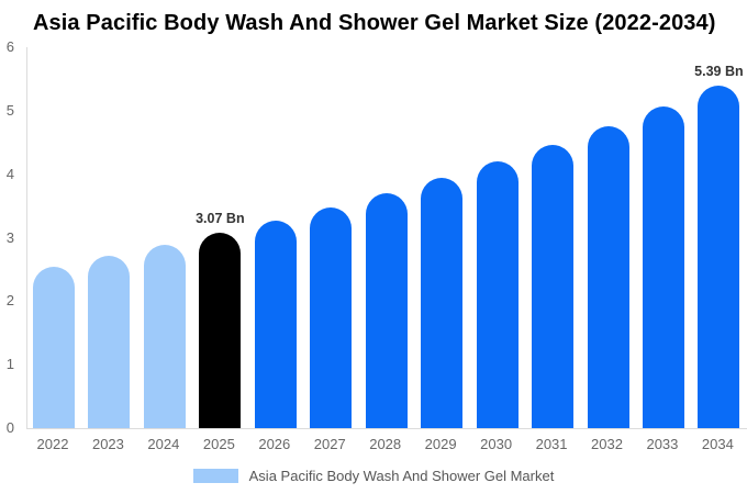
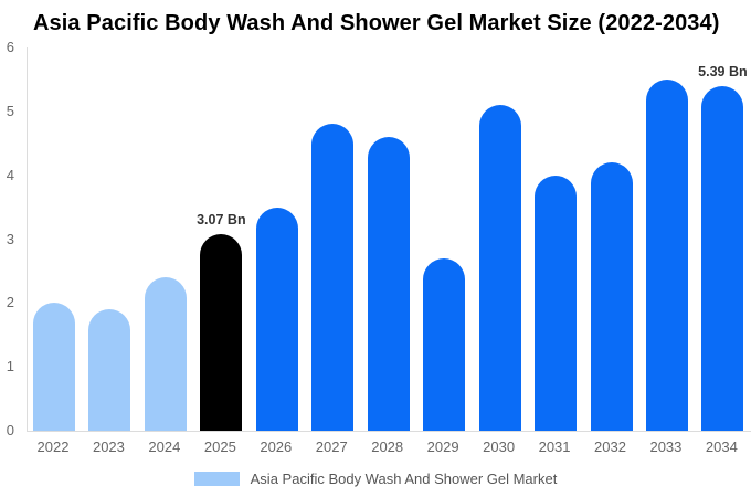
2022: 2.5 -> 2.0
2023: 2.7 -> 1.9
2024: 2.9 -> 2.4
2026: 3.3 -> 3.5
2027: 3.5 -> 4.8
2028: 3.7 -> 4.6
2029: 3.9 -> 2.7
2030: 4.2 -> 5.1
2031: 4.5 -> 4.0
2032: 4.8 -> 4.2
2033: 5.1 -> 5.5
